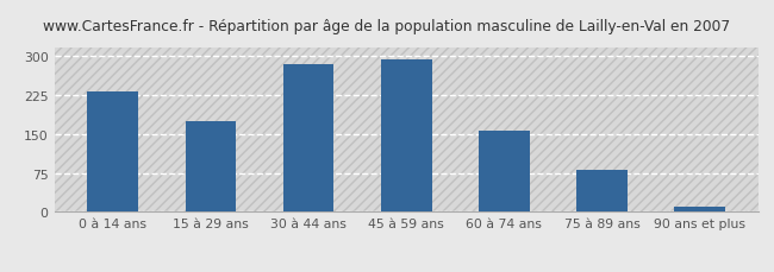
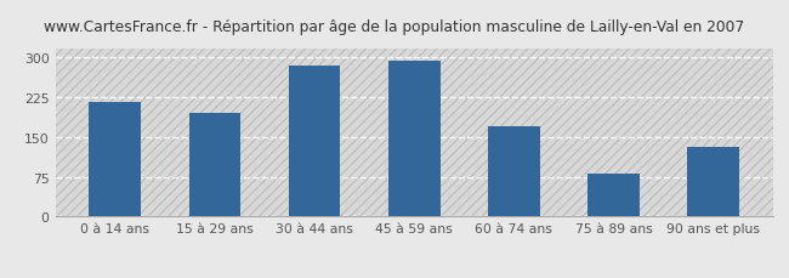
0 à 14 ans: 232 -> 215
15 à 29 ans: 175 -> 195
60 à 74 ans: 157 -> 170
90 ans et plus: 10 -> 130
